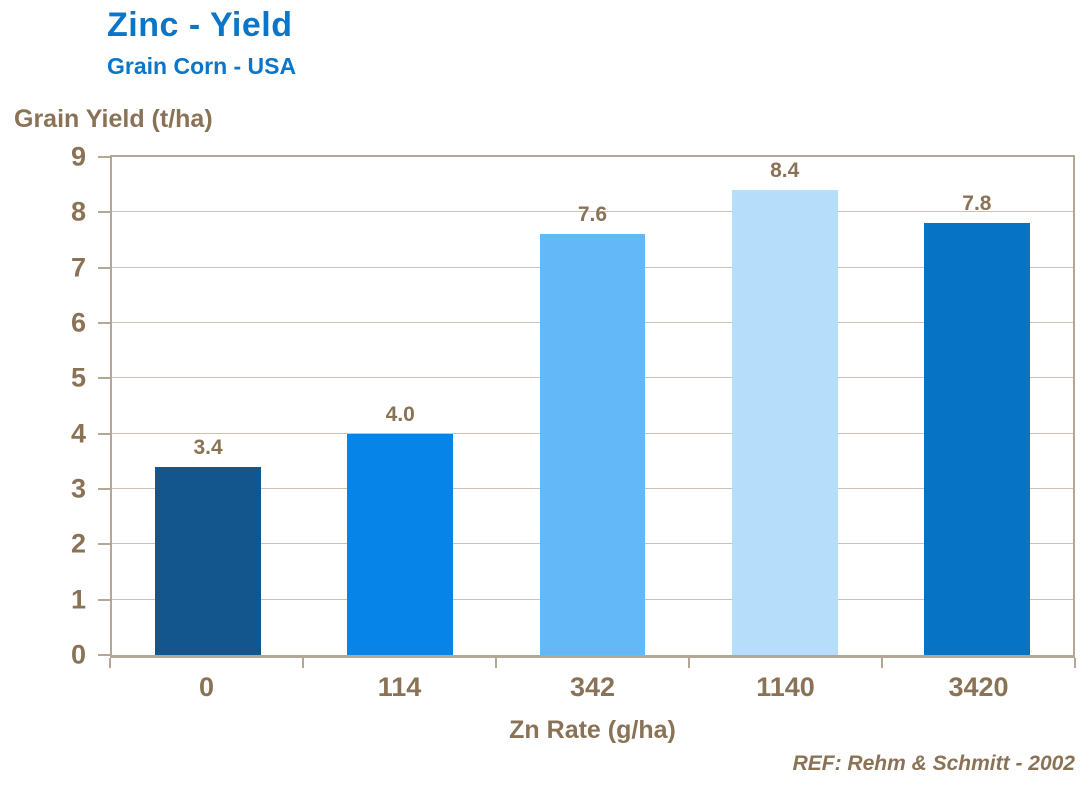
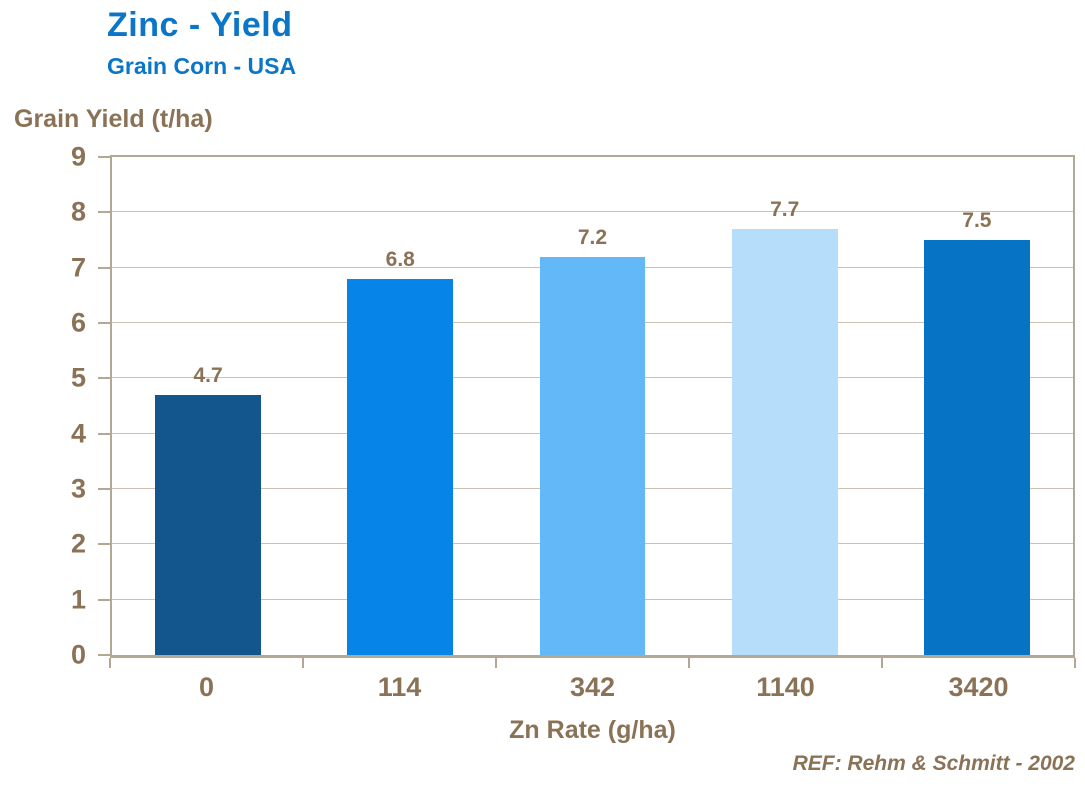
0: 3.4 -> 4.7
114: 4.0 -> 6.8
342: 7.6 -> 7.2
1140: 8.4 -> 7.7
3420: 7.8 -> 7.5
